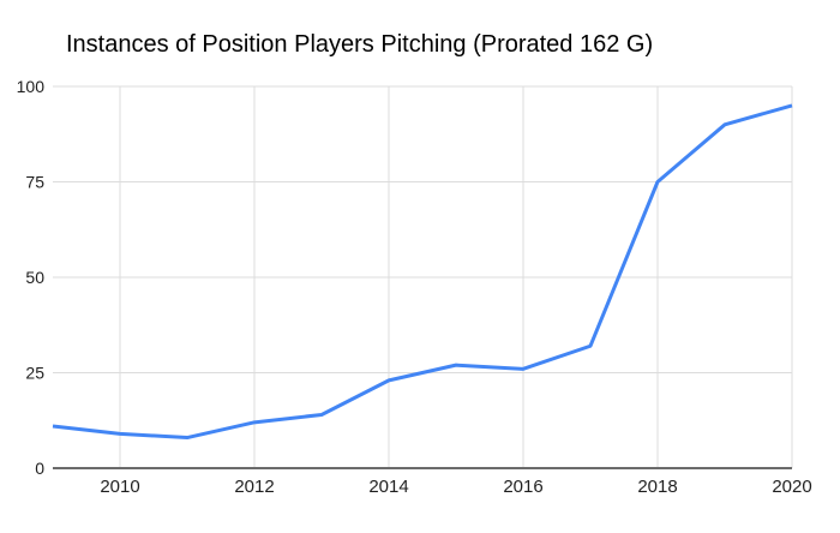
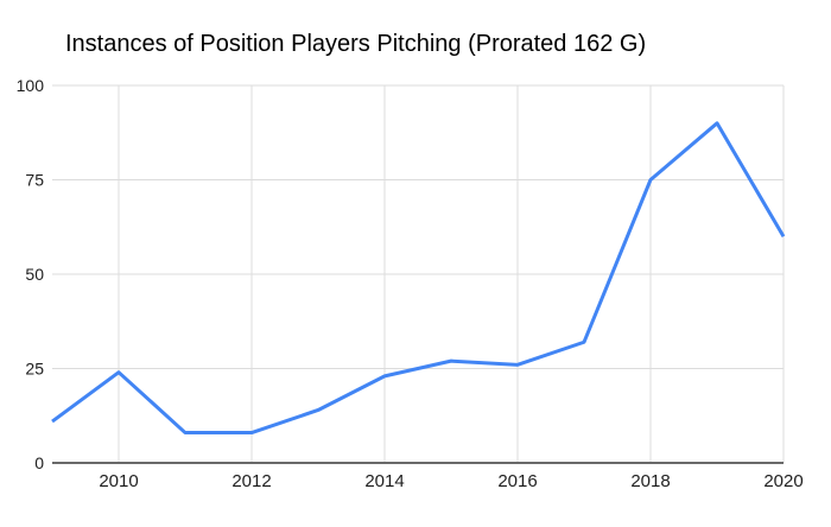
2010: 9 -> 24
2012: 12 -> 8
2020: 95 -> 60
